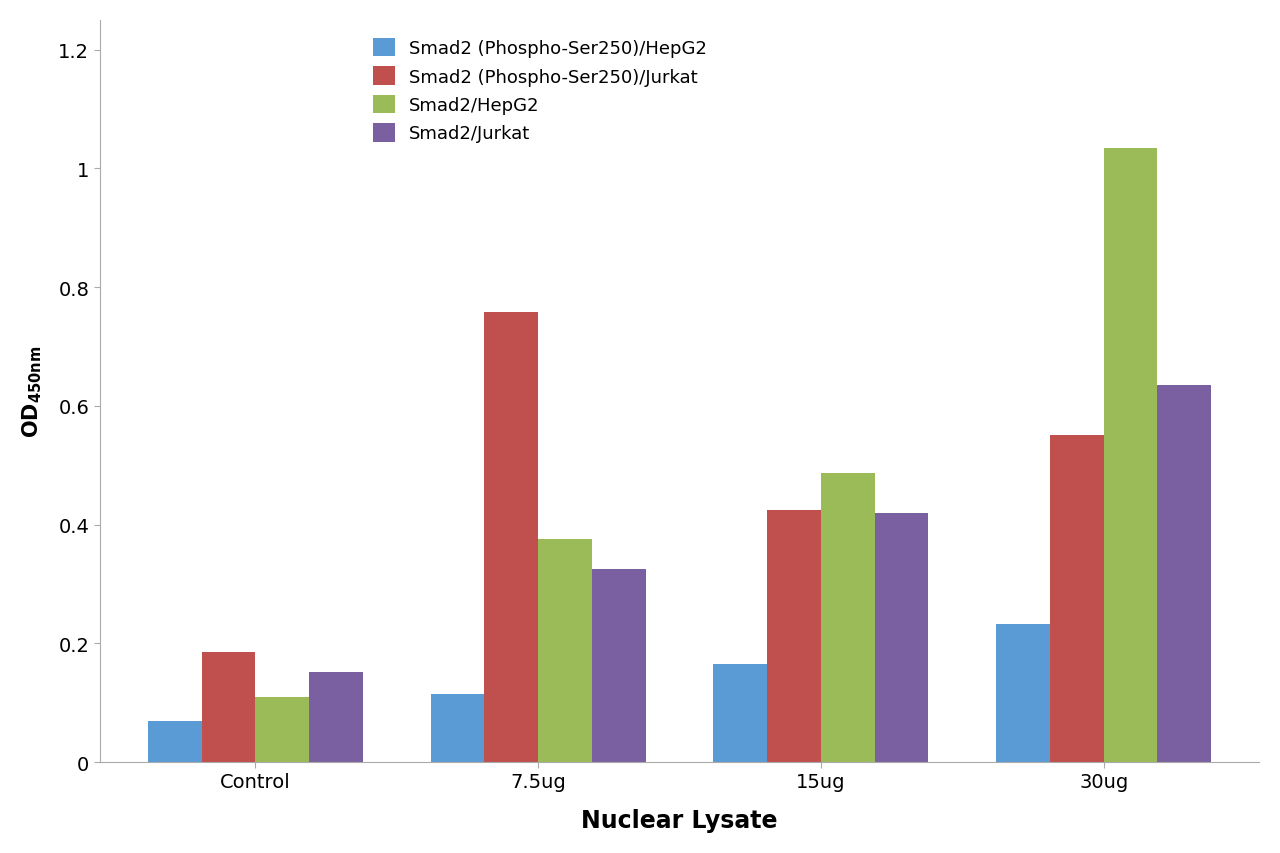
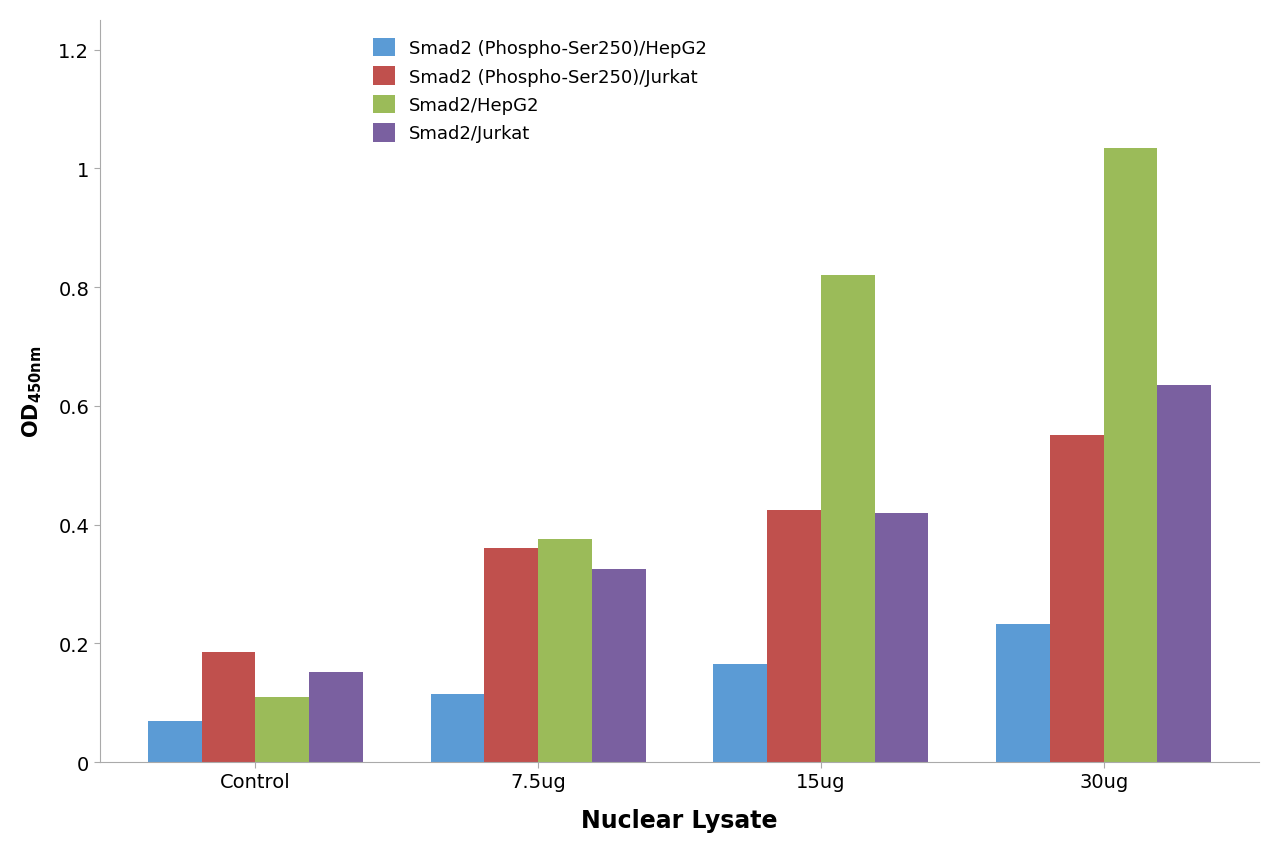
Smad2 (Phospho-Ser250)/Jurkat/7.5ug: 0.758 -> 0.360
Smad2/HepG2/15ug: 0.486 -> 0.820
